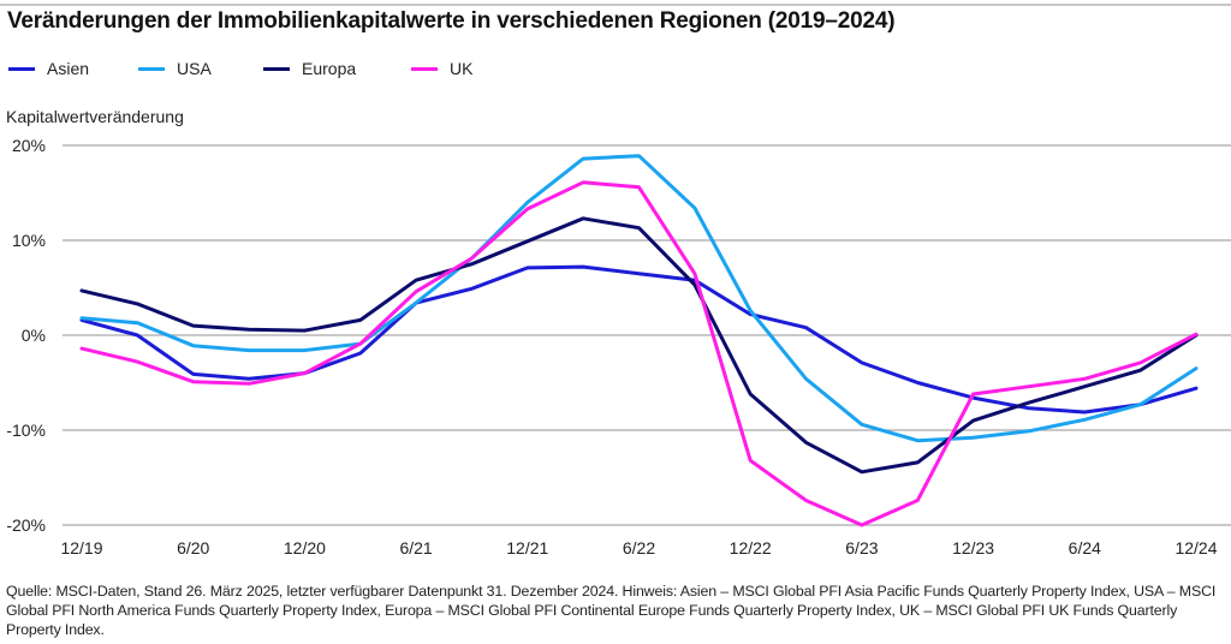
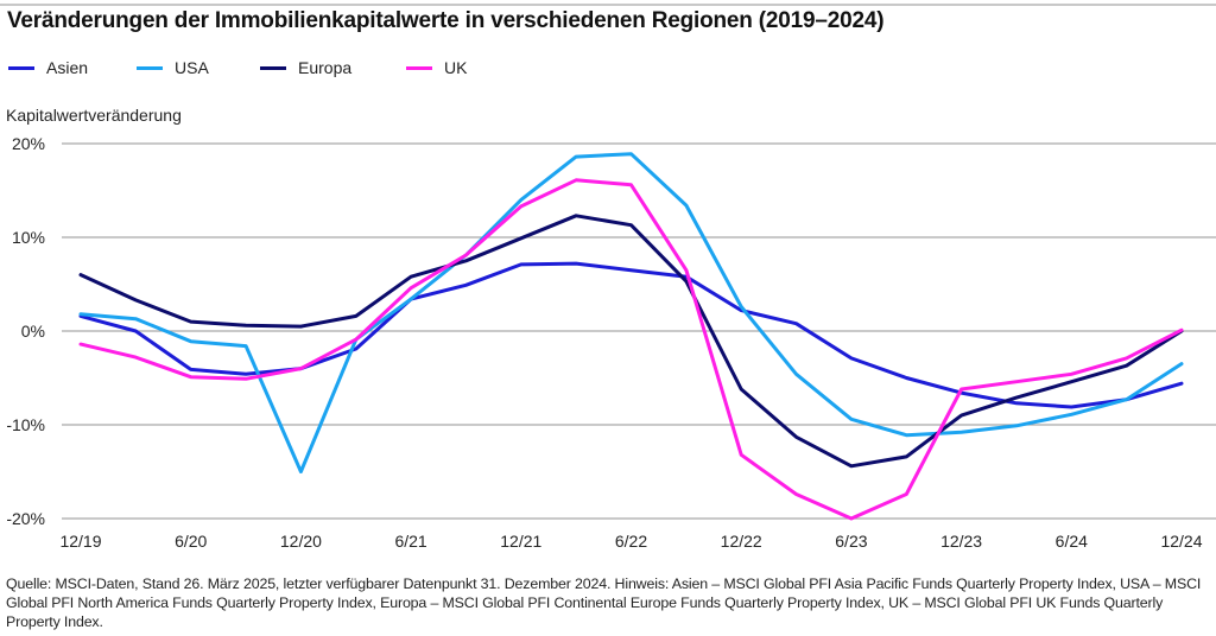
Europa/12/19: 5% -> 6%
USA/12/20: -2% -> -15%
